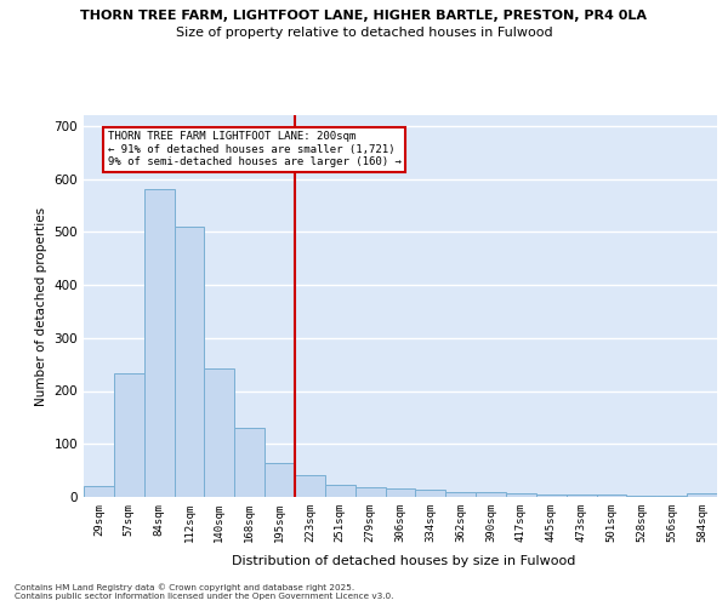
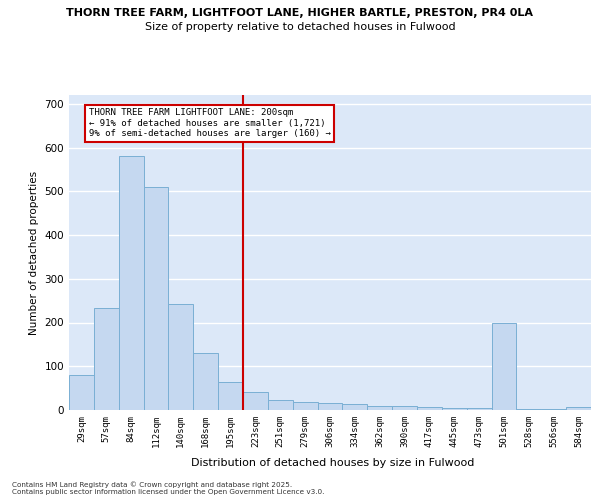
29sqm: 20 -> 80
501sqm: 5 -> 200
